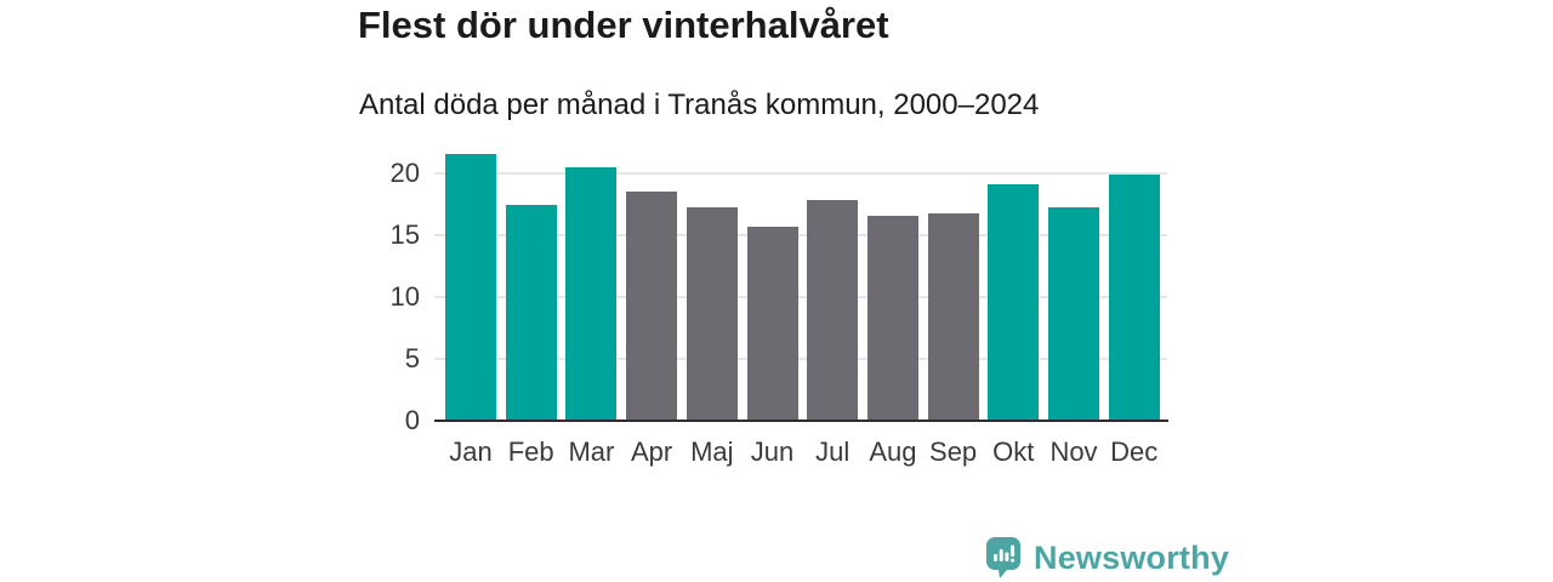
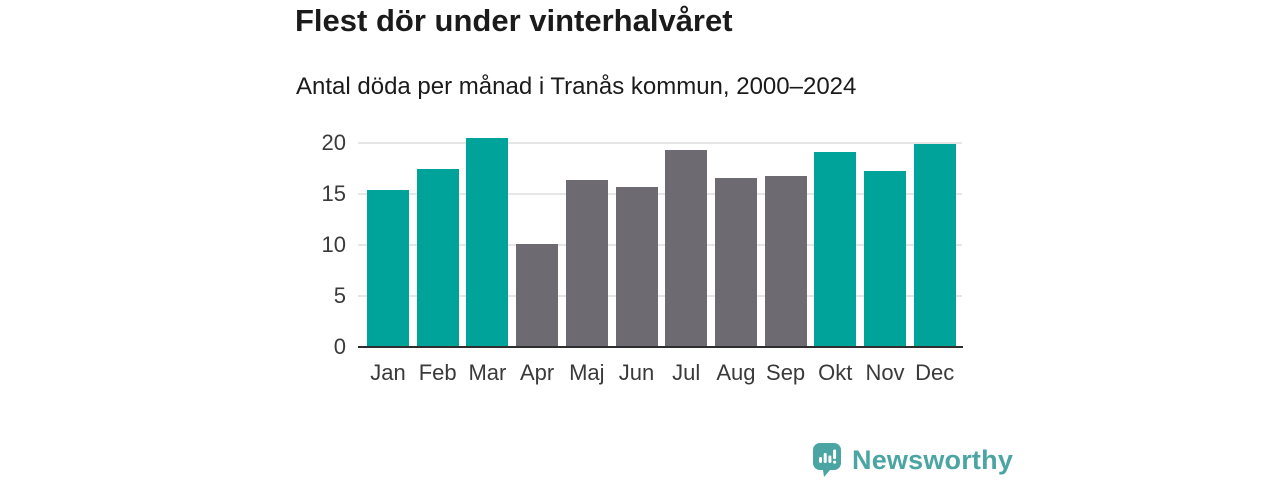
Jan: 21.5 -> 15.3
Apr: 18.4 -> 10.0
Maj: 17.2 -> 16.3
Jul: 17.7 -> 19.2
